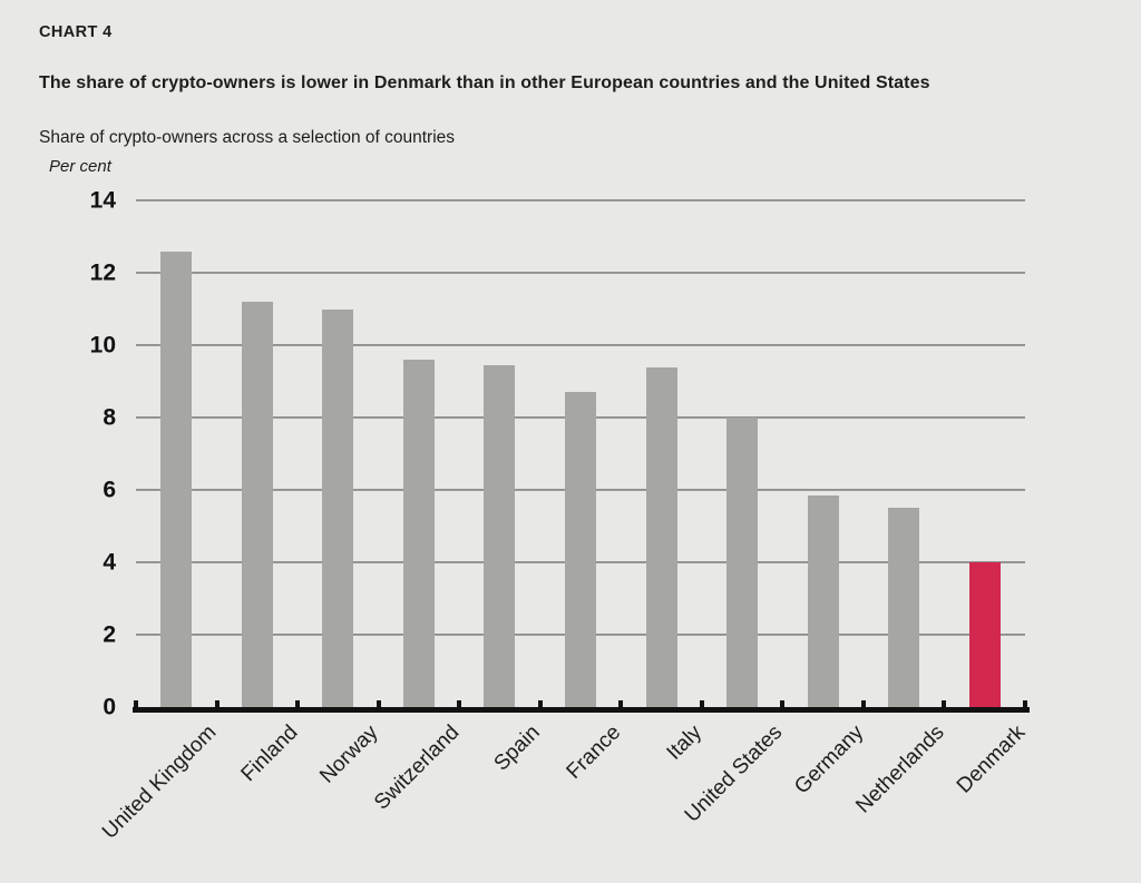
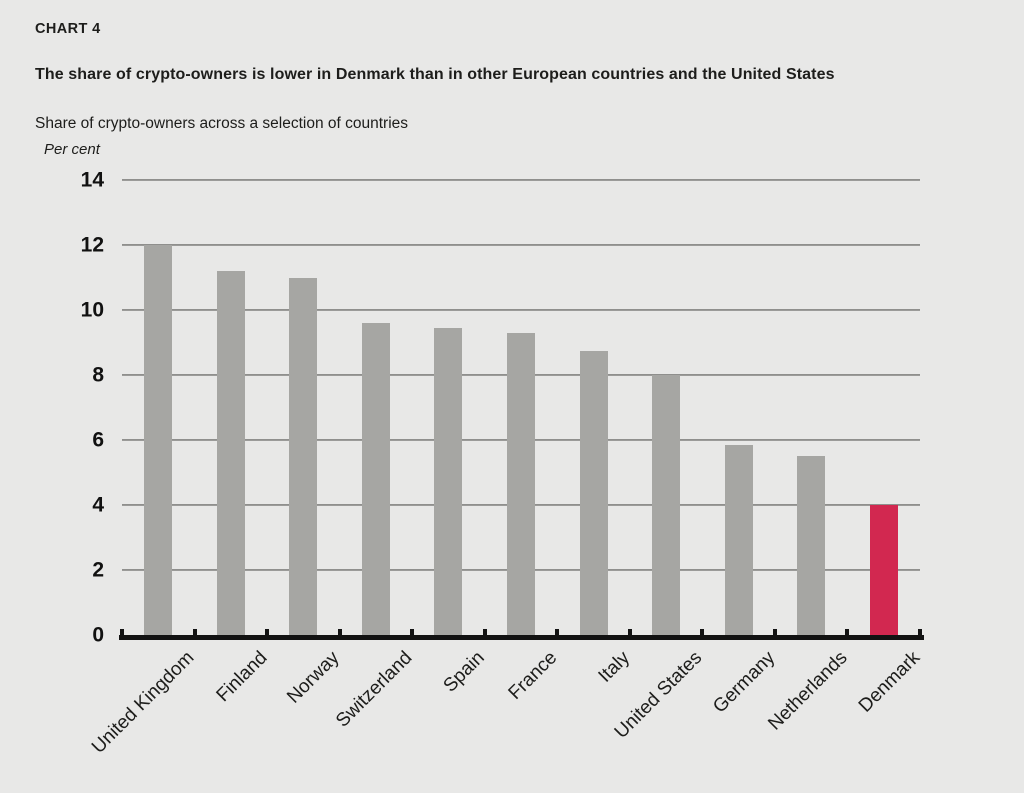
United Kingdom: 12.6 -> 12.0
France: 8.7 -> 9.3
Italy: 9.4 -> 8.8
